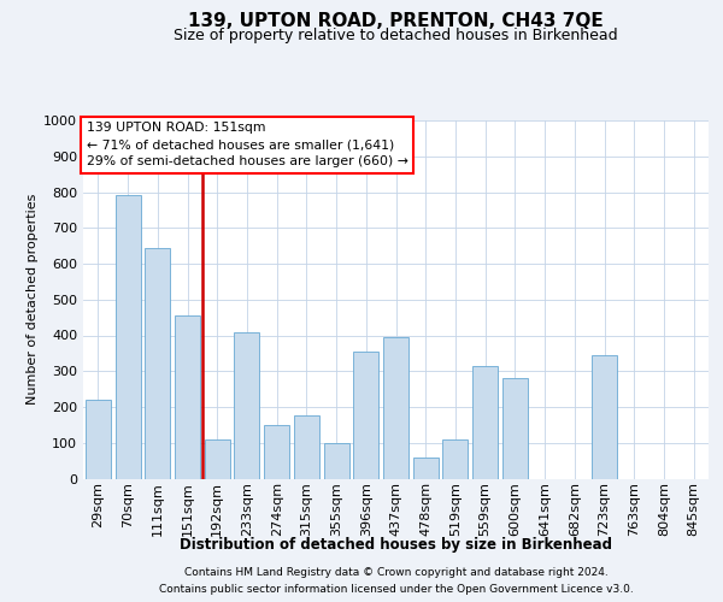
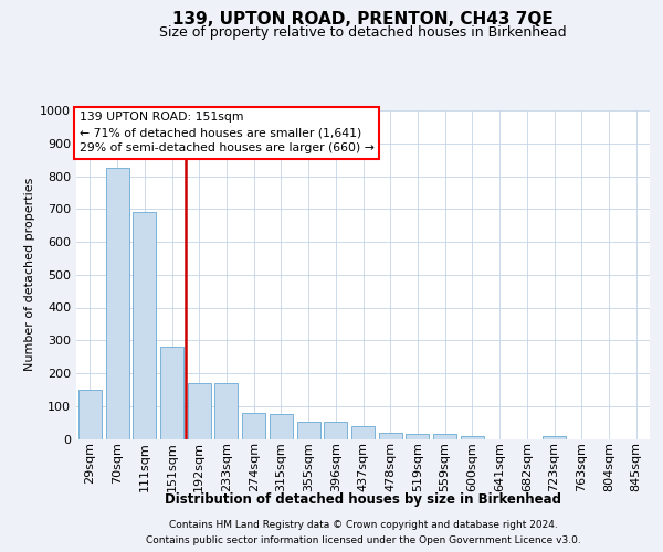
29sqm: 220 -> 148
70sqm: 790 -> 825
111sqm: 645 -> 690
151sqm: 455 -> 280
192sqm: 110 -> 170
233sqm: 410 -> 170
274sqm: 150 -> 78
315sqm: 175 -> 75
355sqm: 100 -> 52
396sqm: 355 -> 52
437sqm: 395 -> 40
478sqm: 60 -> 18
519sqm: 110 -> 14
559sqm: 315 -> 14
600sqm: 280 -> 8
723sqm: 345 -> 10
